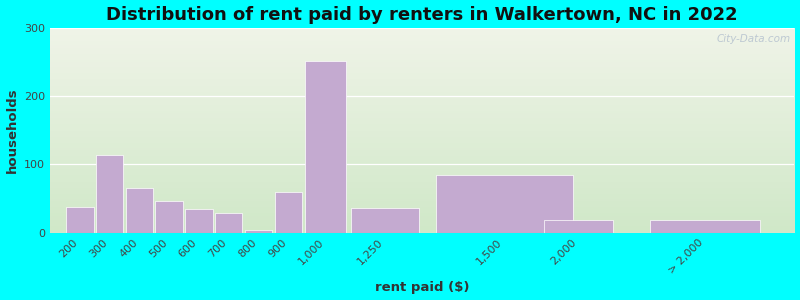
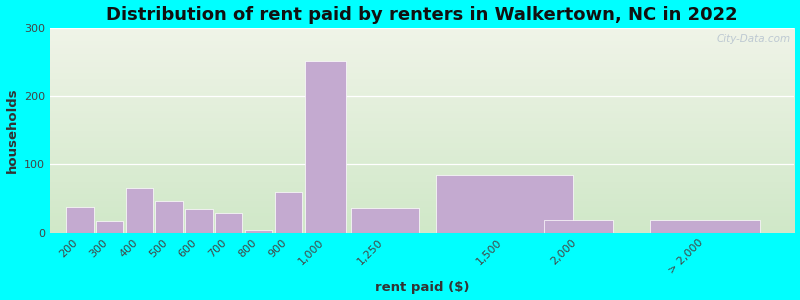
300: 114 -> 17
